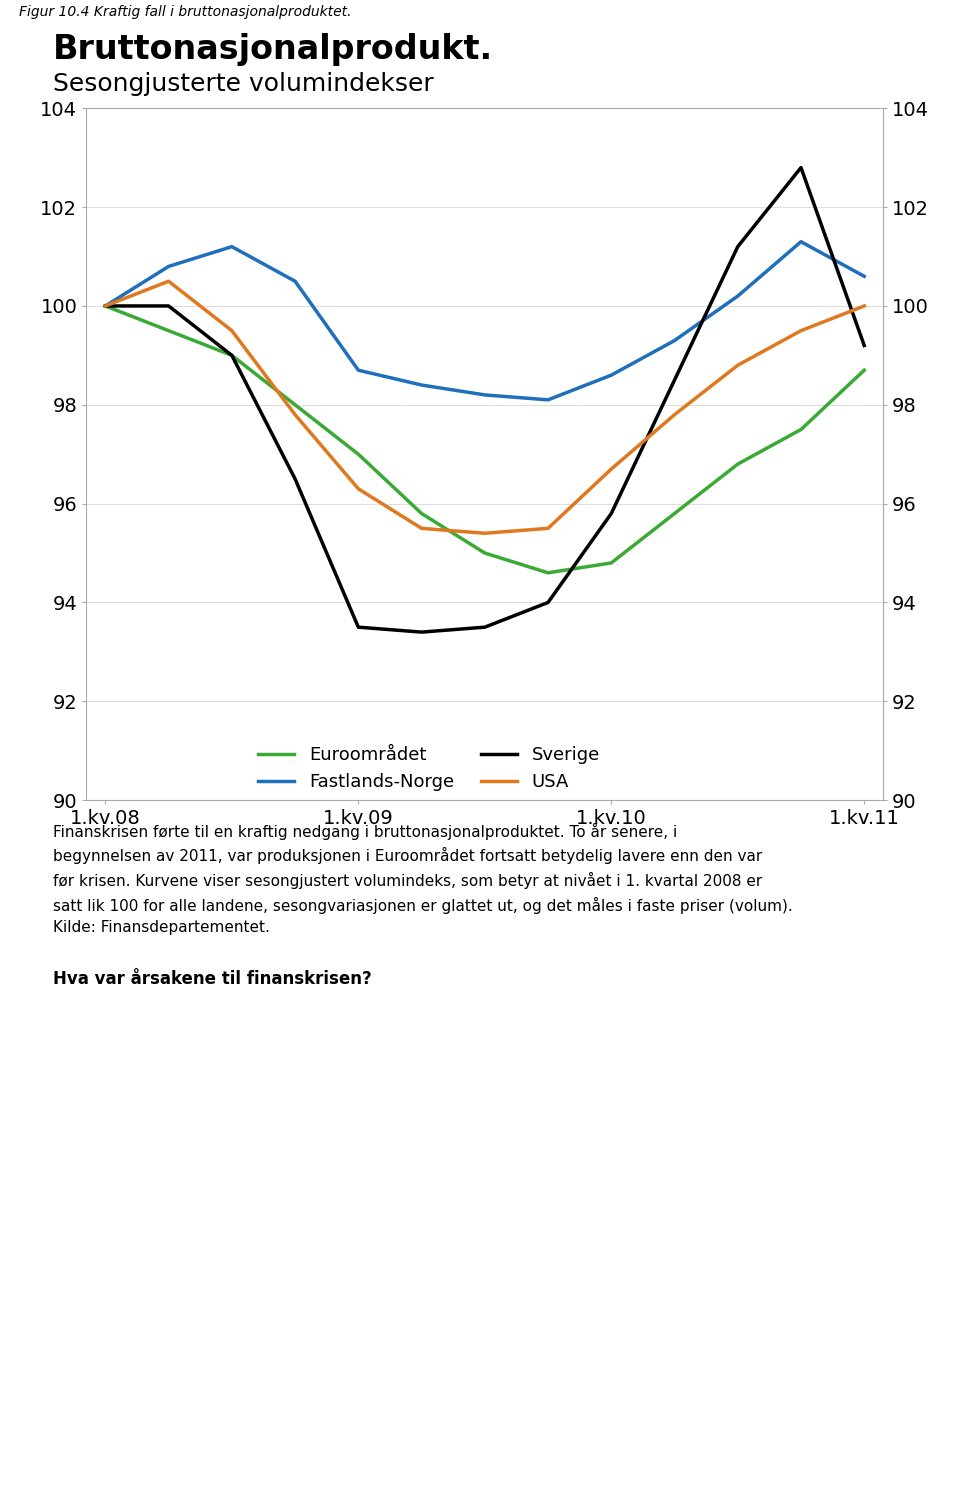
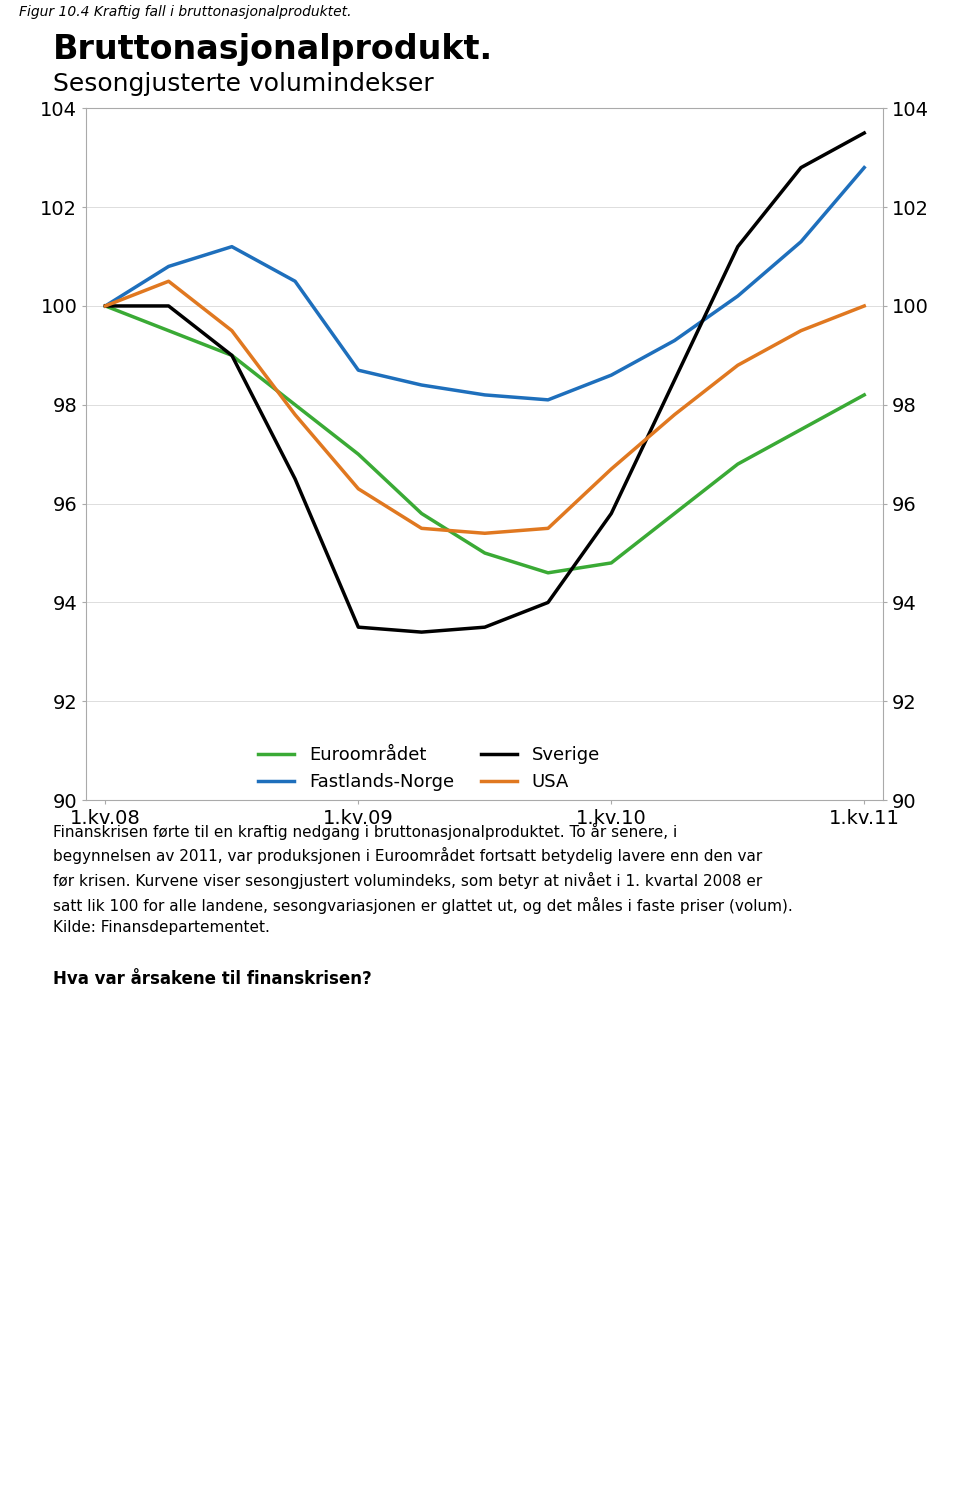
Euroområdet/1.kv.11: 98.7 -> 98.2
Fastlands-Norge/1.kv.11: 100.6 -> 102.8
Sverige/1.kv.11: 99.2 -> 103.5
